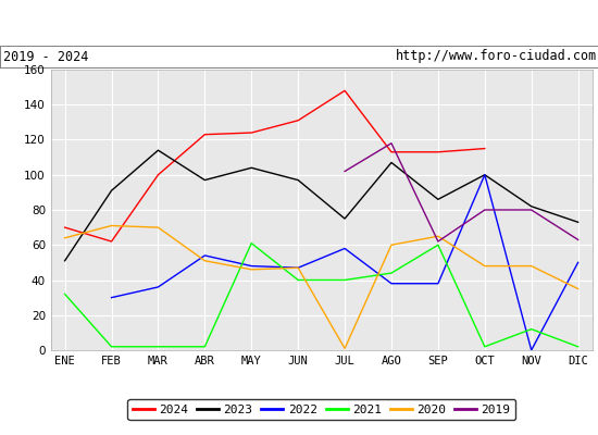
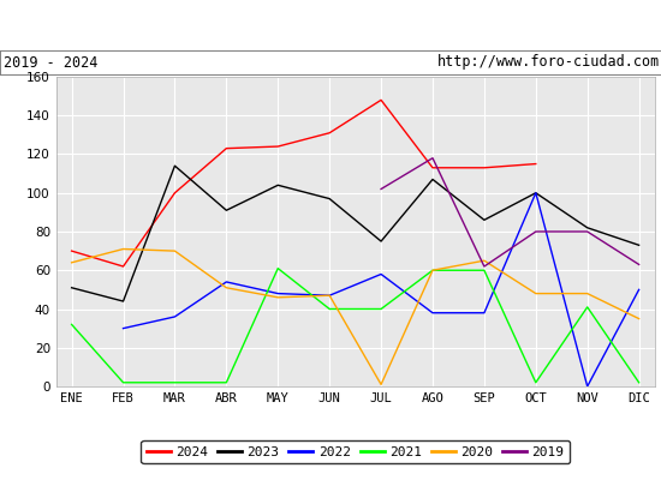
2023/FEB: 91 -> 44
2023/ABR: 97 -> 91
2021/AGO: 44 -> 60
2021/NOV: 12 -> 41
